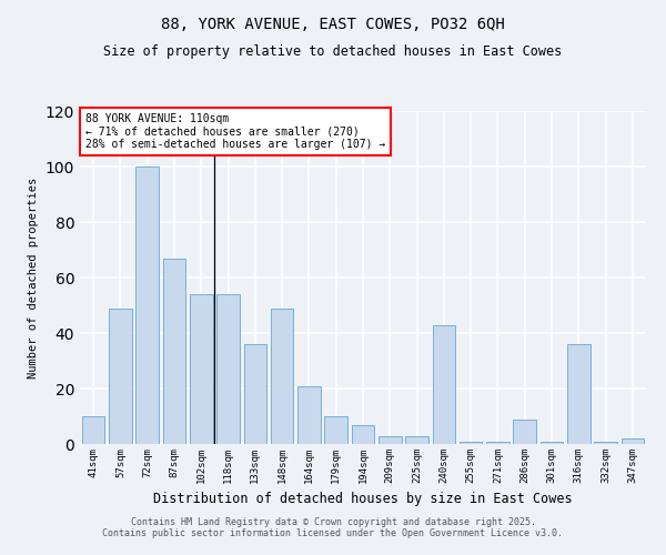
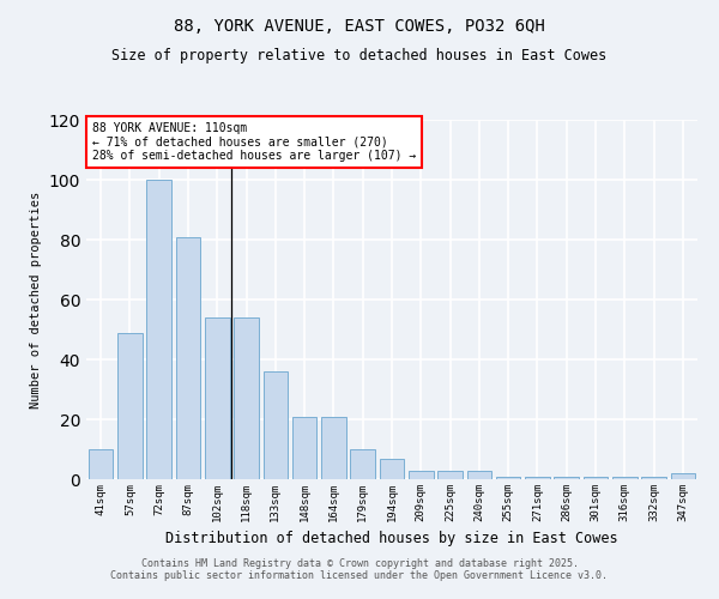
87sqm: 67 -> 81
148sqm: 49 -> 21
240sqm: 43 -> 3
286sqm: 9 -> 1
316sqm: 36 -> 1
